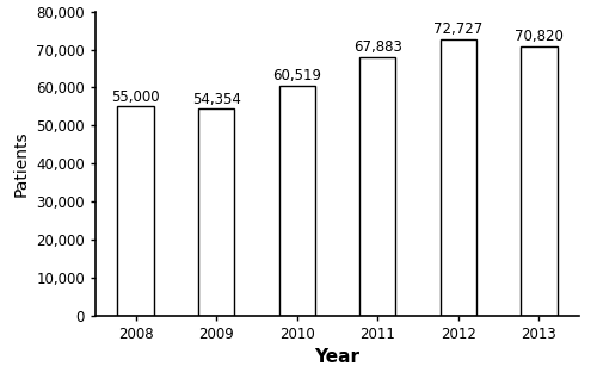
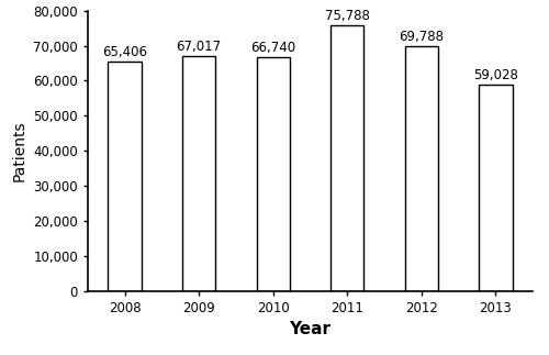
2008: 55,000 -> 65,406
2009: 54,354 -> 67,017
2010: 60,519 -> 66,740
2011: 67,883 -> 75,788
2012: 72,727 -> 69,788
2013: 70,820 -> 59,028
